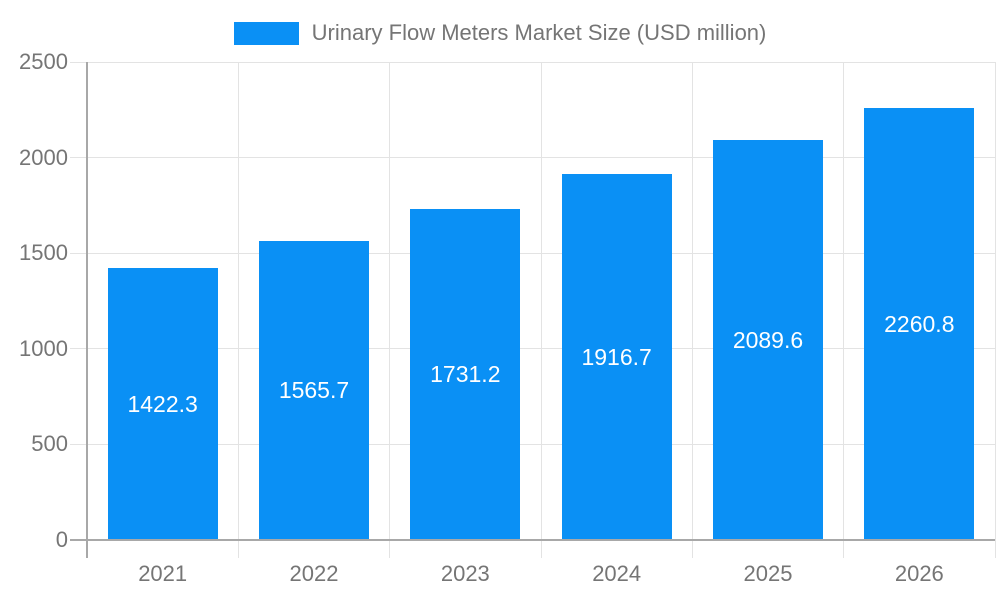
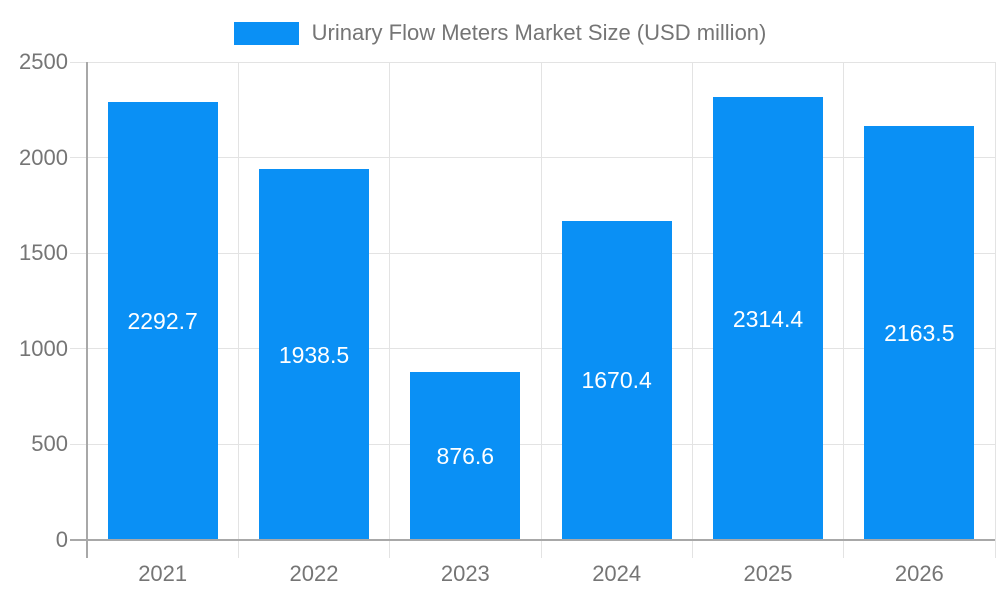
2021: 1422.3 -> 2292.7
2022: 1565.7 -> 1938.5
2023: 1731.2 -> 876.6
2024: 1916.7 -> 1670.4
2025: 2089.6 -> 2314.4
2026: 2260.8 -> 2163.5
